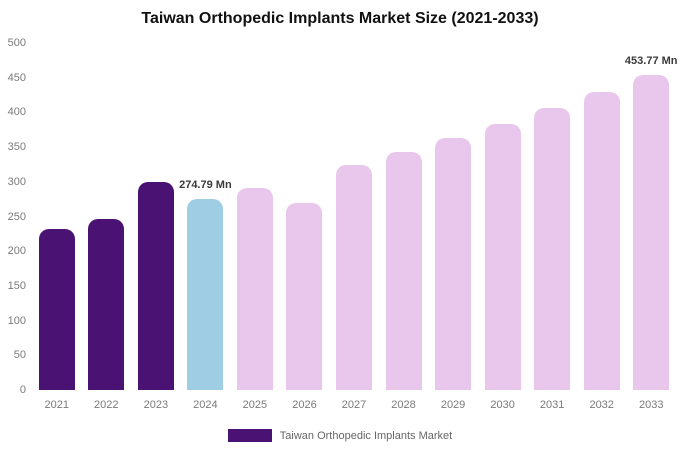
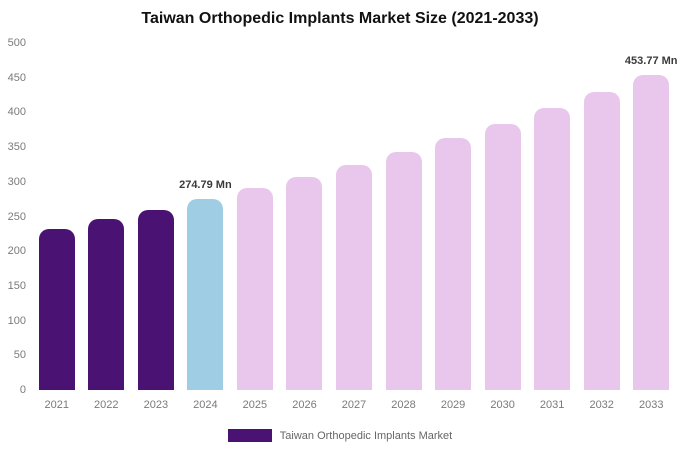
2023: 300 -> 260
2026: 270 -> 310
